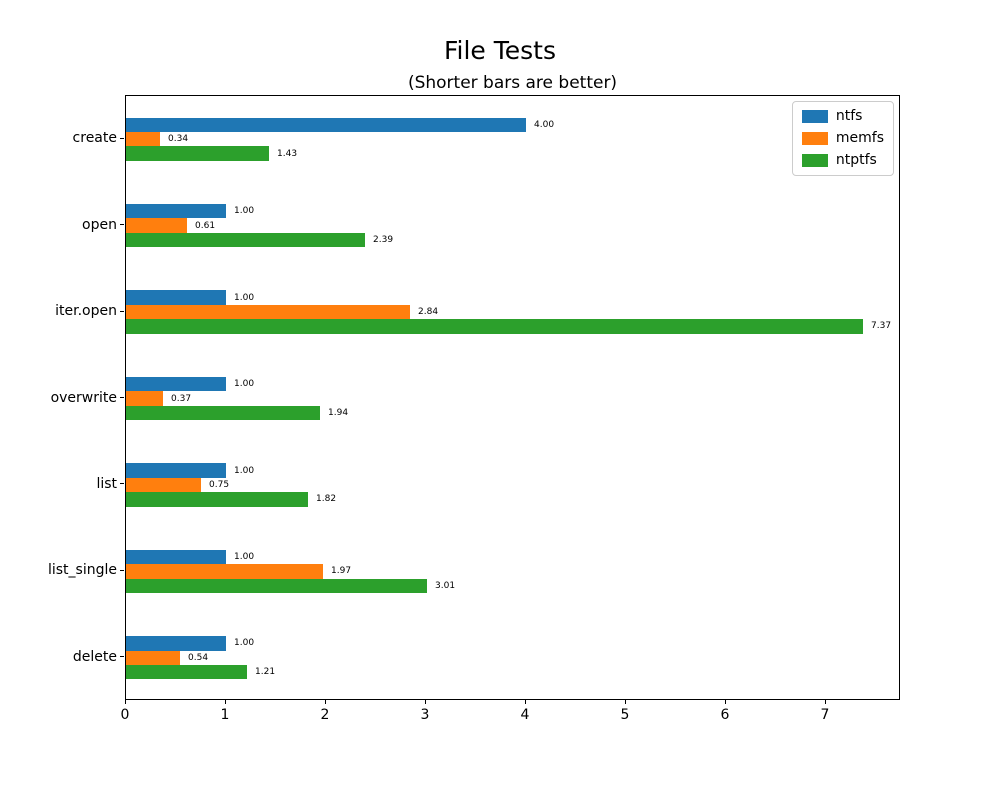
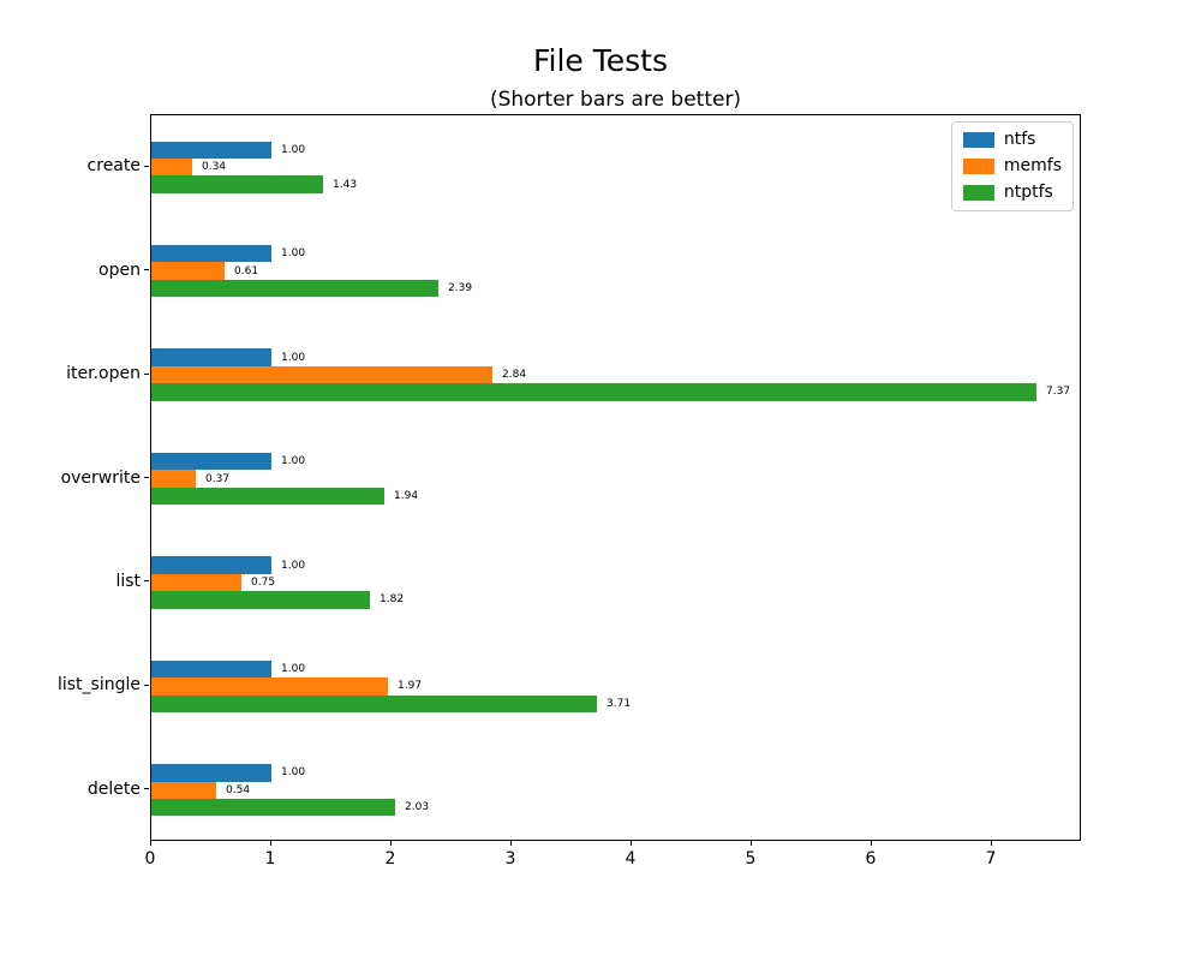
ntfs/create: 4.00 -> 1.00
ntptfs/list_single: 3.01 -> 3.71
ntptfs/delete: 1.21 -> 2.03
